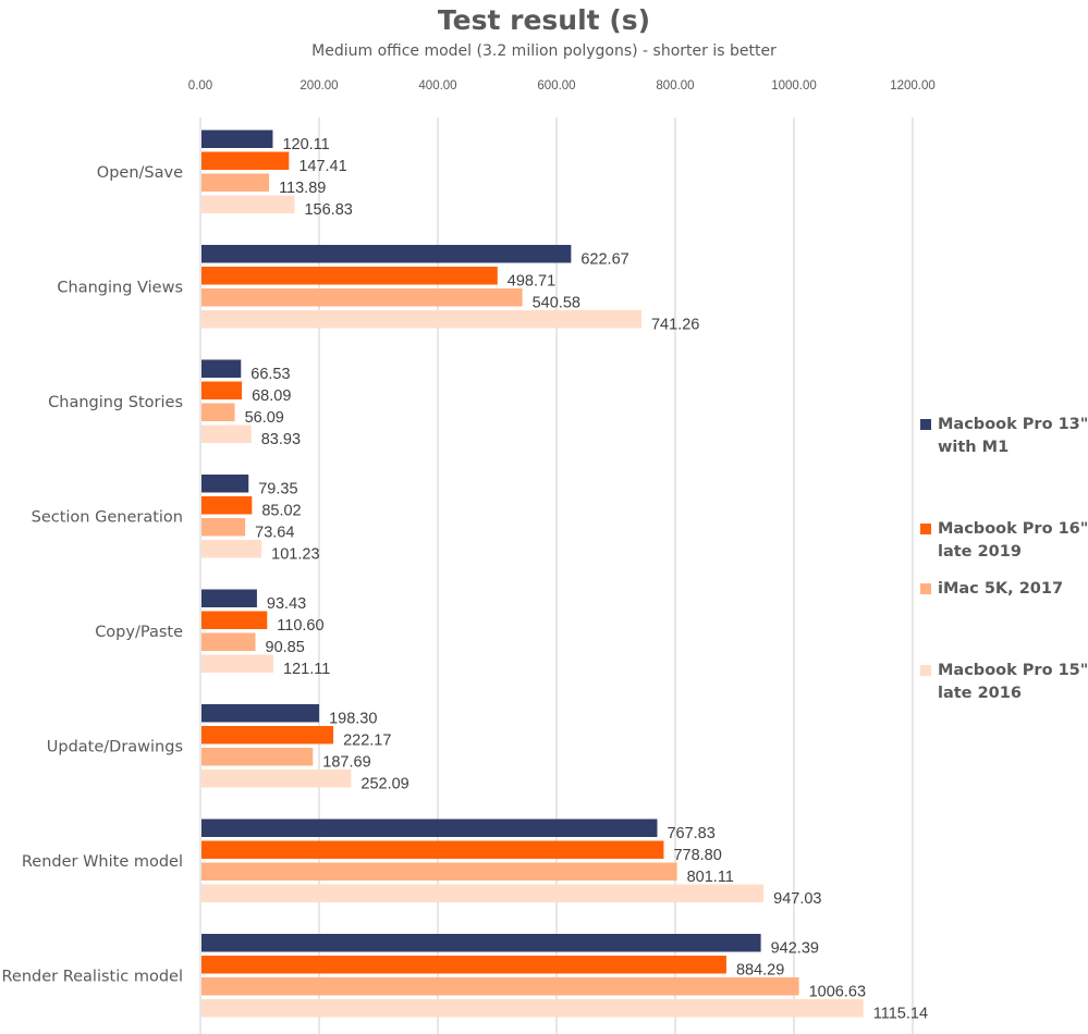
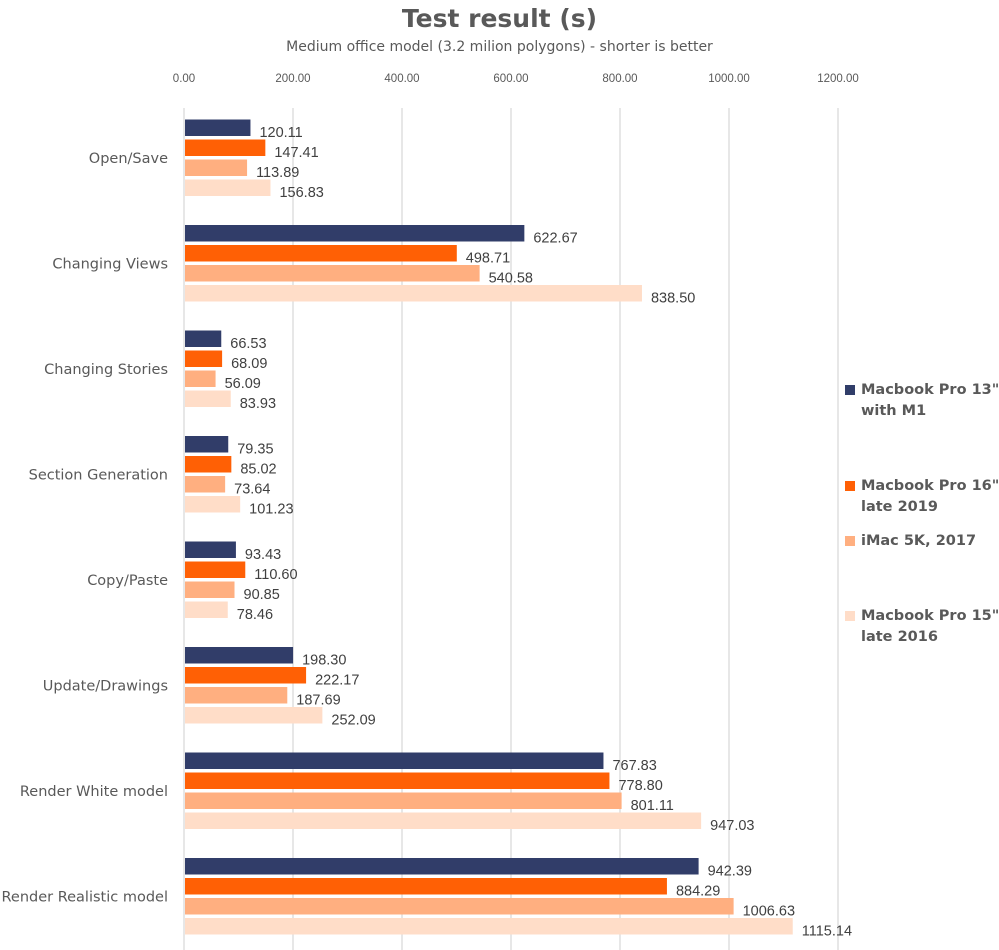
Macbook Pro 15" late 2016/Changing Views: 741.26 -> 838.50
Macbook Pro 15" late 2016/Copy/Paste: 121.11 -> 78.46
